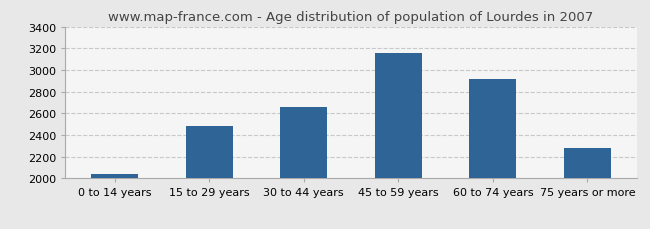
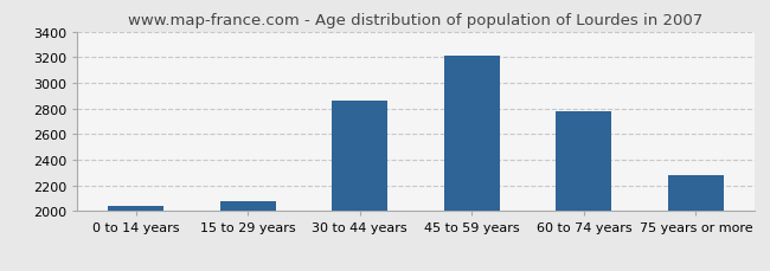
15 to 29 years: 2480 -> 2080
30 to 44 years: 2660 -> 2860
45 to 59 years: 3160 -> 3210
60 to 74 years: 2920 -> 2780
